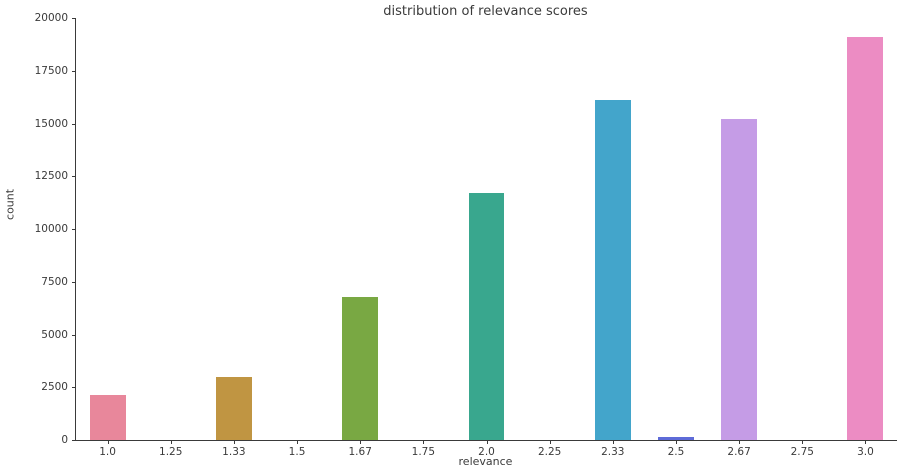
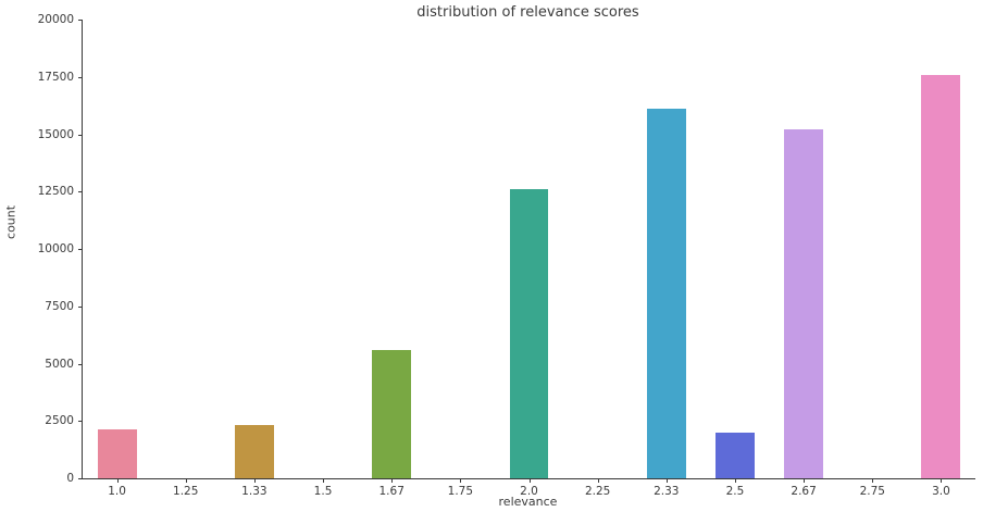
1.33: 3000 -> 2300
1.67: 6800 -> 5600
2.0: 11700 -> 12600
2.5: 100 -> 2000
3.0: 19100 -> 17600
